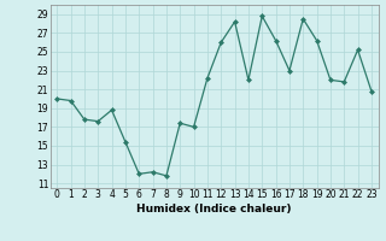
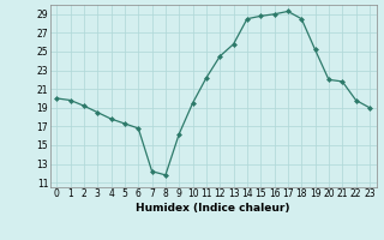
2: 17.8 -> 19.2
3: 17.6 -> 18.5
4: 18.8 -> 17.8
5: 15.4 -> 17.3
6: 12.0 -> 16.8
9: 17.4 -> 16.2
10: 17.0 -> 19.5
12: 26.0 -> 24.5
13: 28.2 -> 25.8
14: 22.0 -> 28.5
16: 26.2 -> 29.0
17: 23.0 -> 29.3
19: 26.2 -> 25.2
22: 25.2 -> 19.8
23: 20.8 -> 19.0
